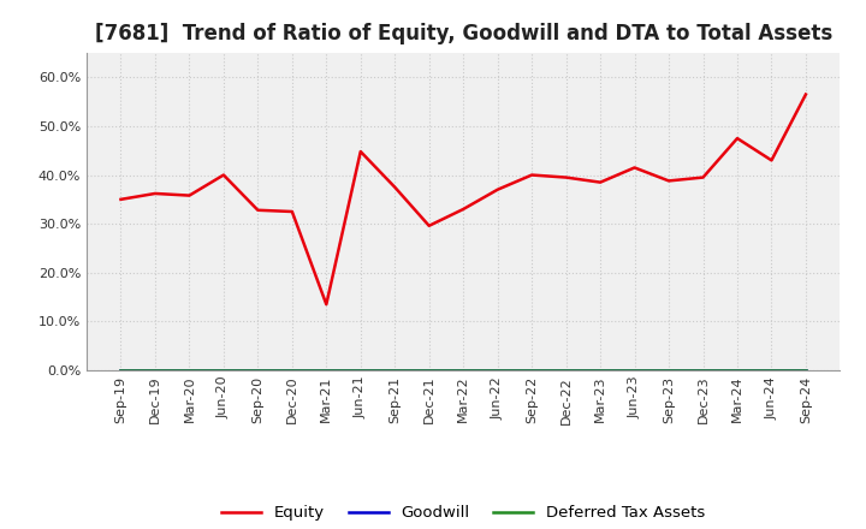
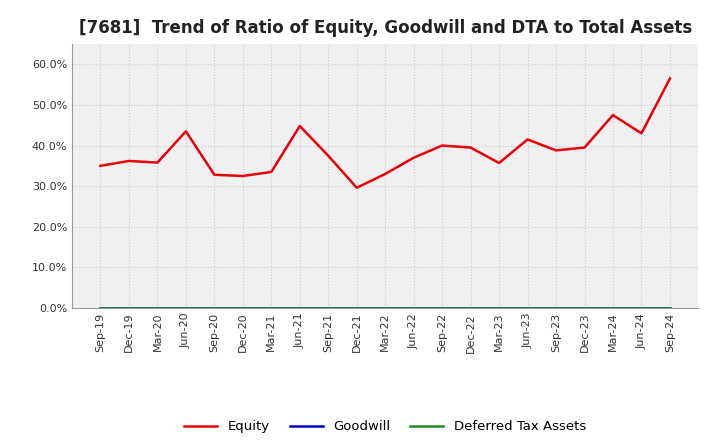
Equity/Jun-20: 40.0% -> 43.5%
Equity/Mar-21: 13.5% -> 33.5%
Equity/Mar-23: 38.5% -> 35.7%
